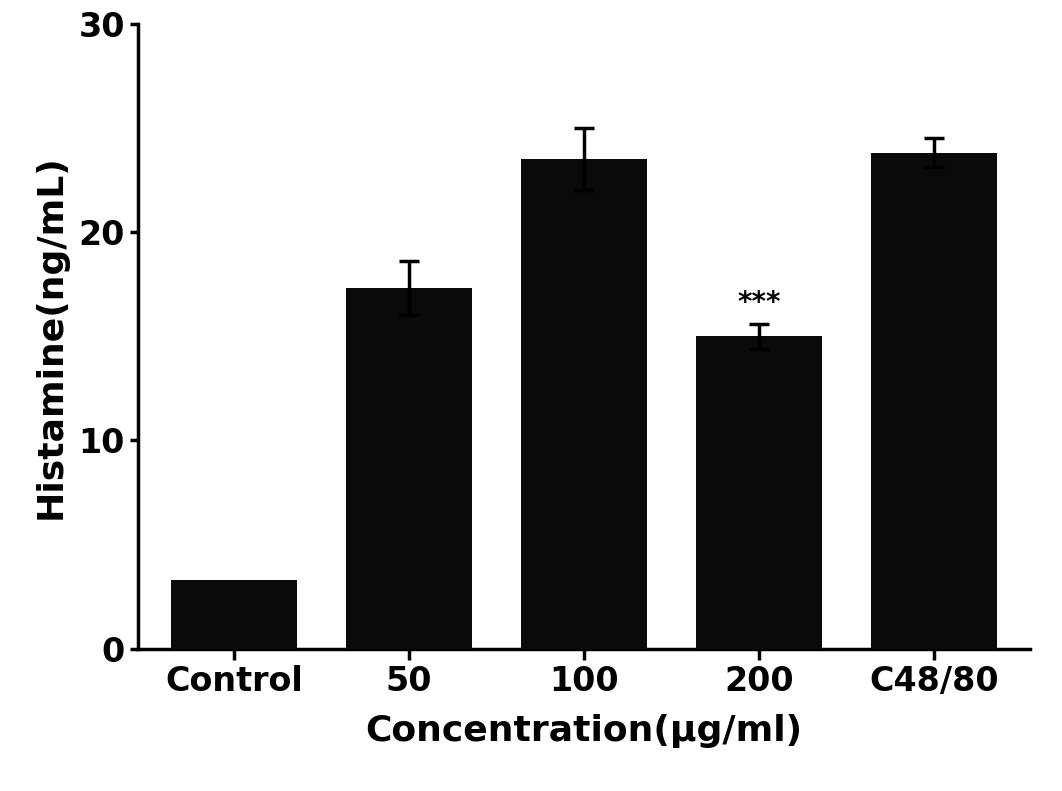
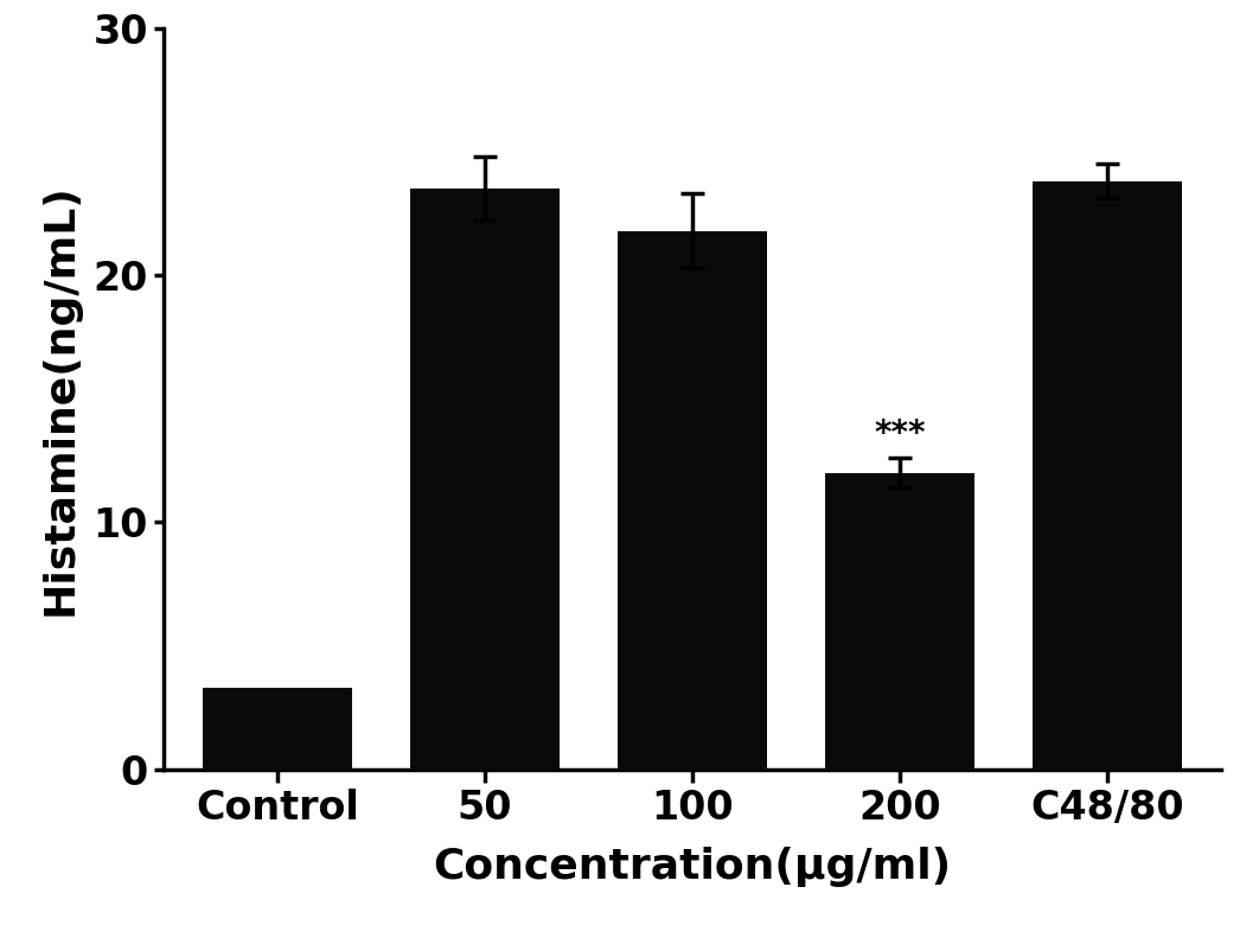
50: 17.3 -> 23.5
100: 23.5 -> 21.8
200: 15.0 -> 12.0
